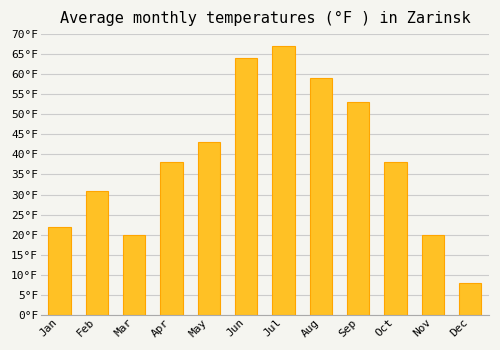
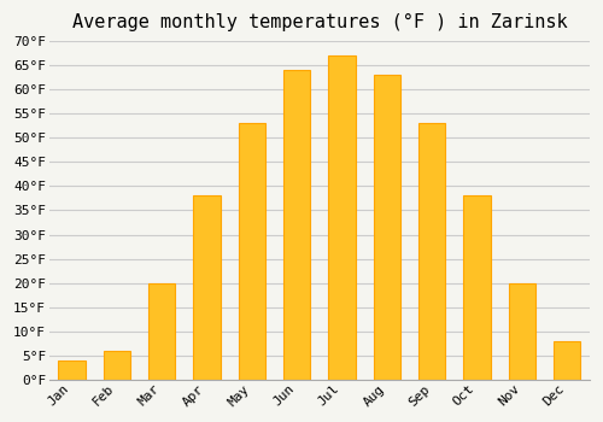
Jan: 22°F -> 4°F
Feb: 31°F -> 6°F
May: 43°F -> 53°F
Aug: 59°F -> 63°F
